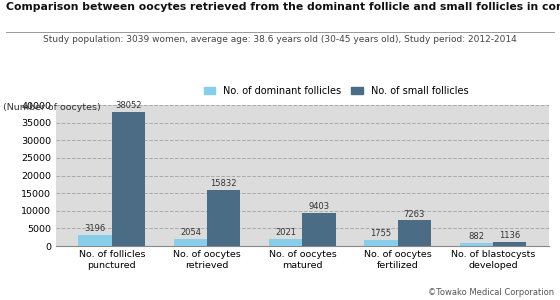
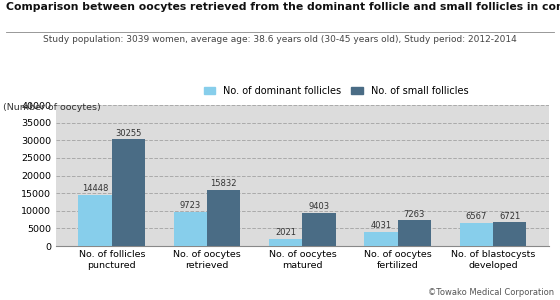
No. of dominant follicles/No. of follicles punctured: 3196 -> 14448
No. of small follicles/No. of follicles punctured: 38052 -> 30255
No. of dominant follicles/No. of oocytes retrieved: 2054 -> 9723
No. of dominant follicles/No. of oocytes fertilized: 1755 -> 4031
No. of dominant follicles/No. of blastocysts developed: 882 -> 6567
No. of small follicles/No. of blastocysts developed: 1136 -> 6721
